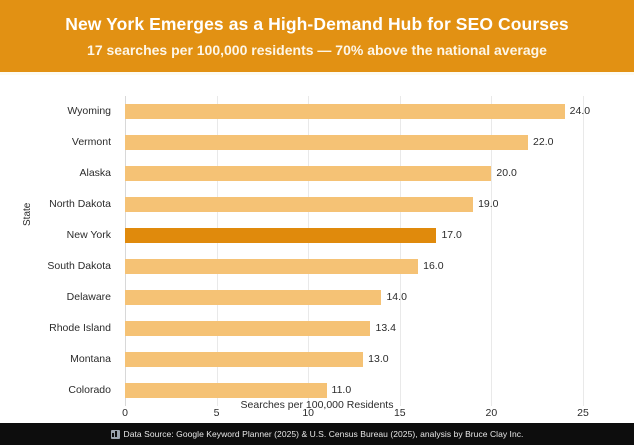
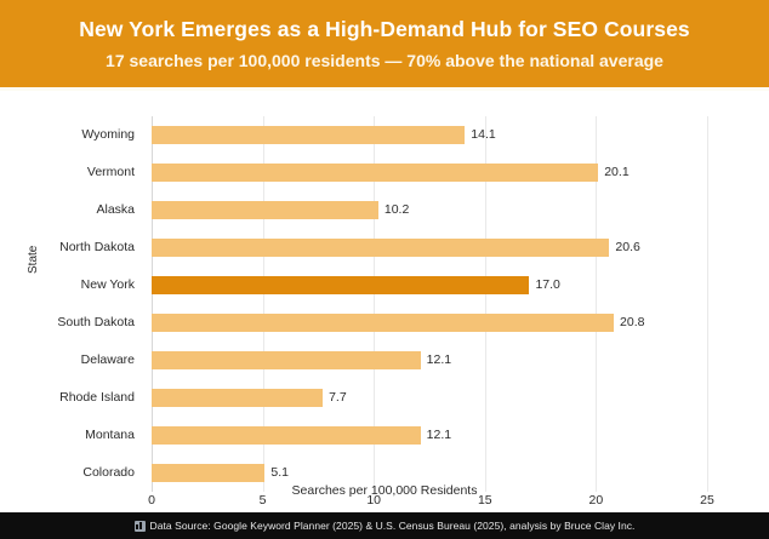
Wyoming: 24.0 -> 14.1
Vermont: 22.0 -> 20.1
Alaska: 20.0 -> 10.2
North Dakota: 19.0 -> 20.6
South Dakota: 16.0 -> 20.8
Delaware: 14.0 -> 12.1
Rhode Island: 13.4 -> 7.7
Montana: 13.0 -> 12.1
Colorado: 11.0 -> 5.1
